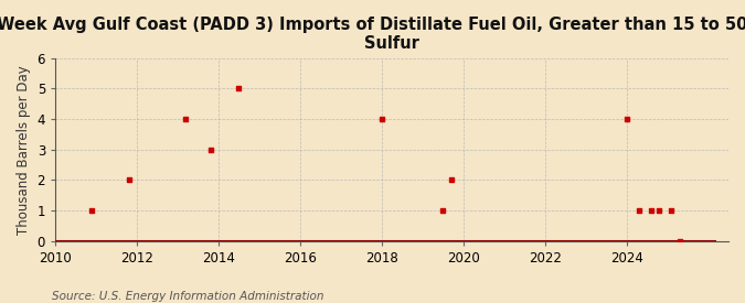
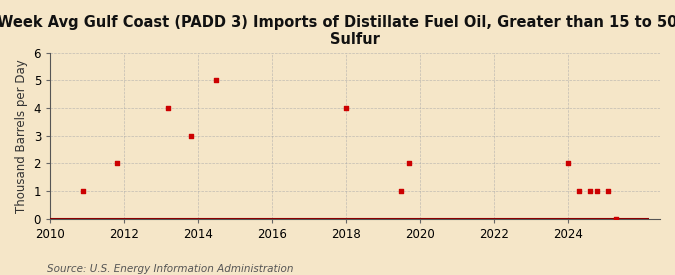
2024: 4 -> 2
